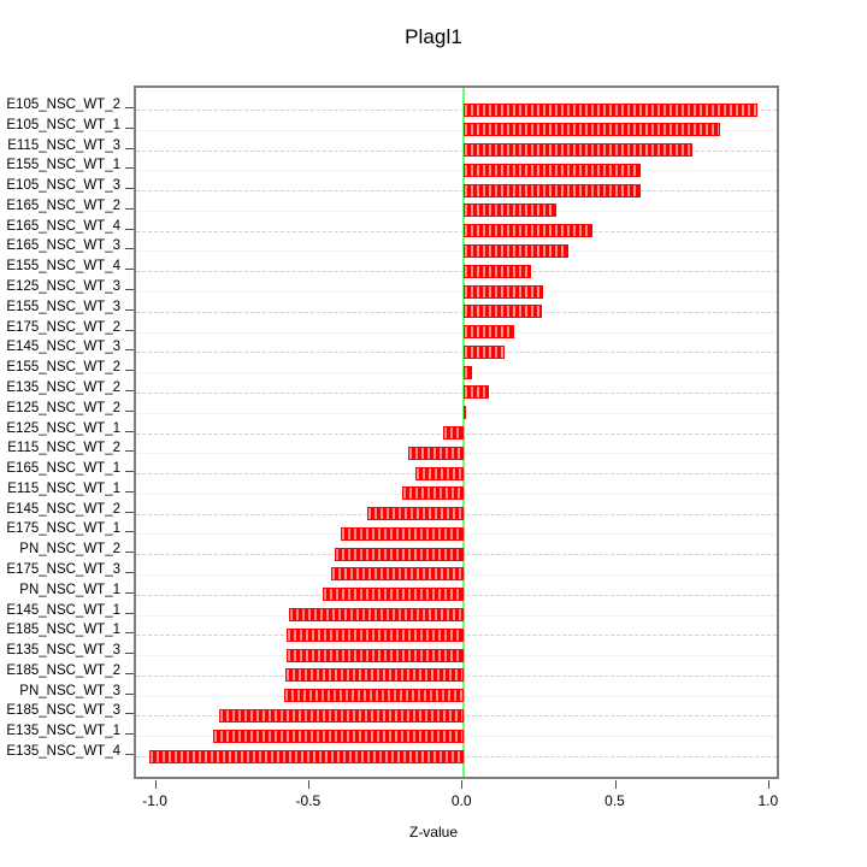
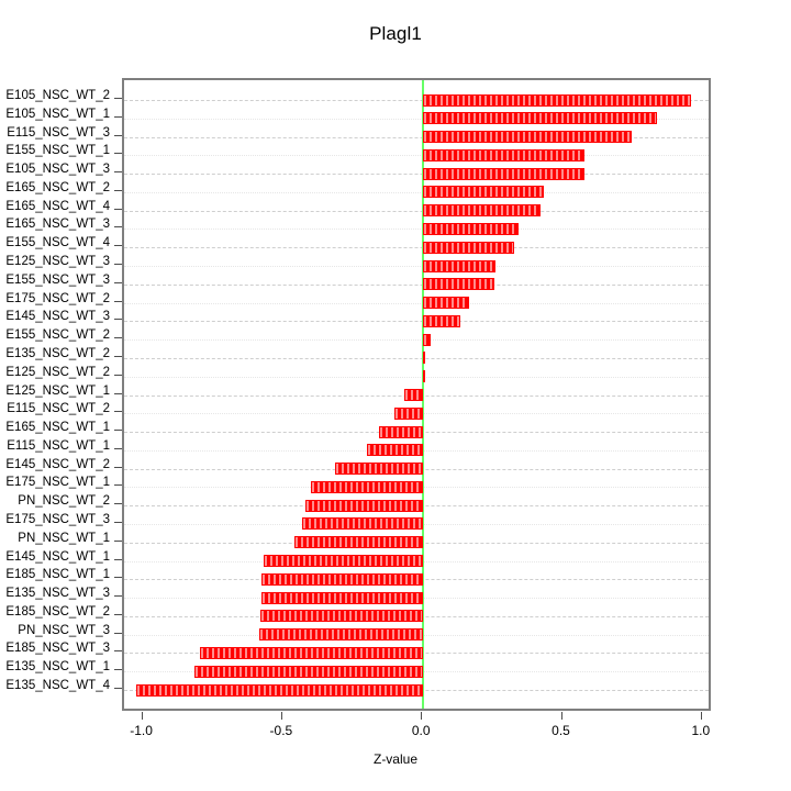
E165_NSC_WT_2: 0.30 -> 0.43
E155_NSC_WT_4: 0.22 -> 0.33
E135_NSC_WT_2: 0.08 -> 0.01
E115_NSC_WT_2: -0.18 -> -0.10
